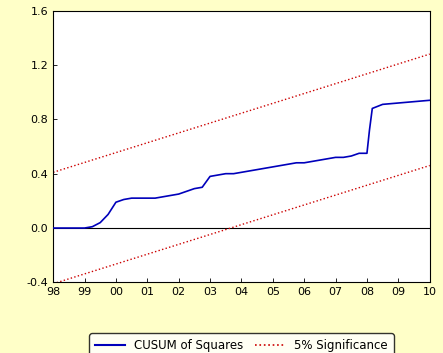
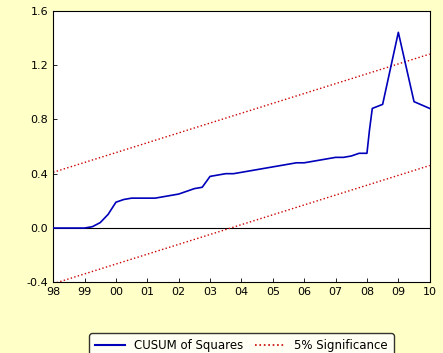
09: 0.92 -> 1.44
10: 0.94 -> 0.88
